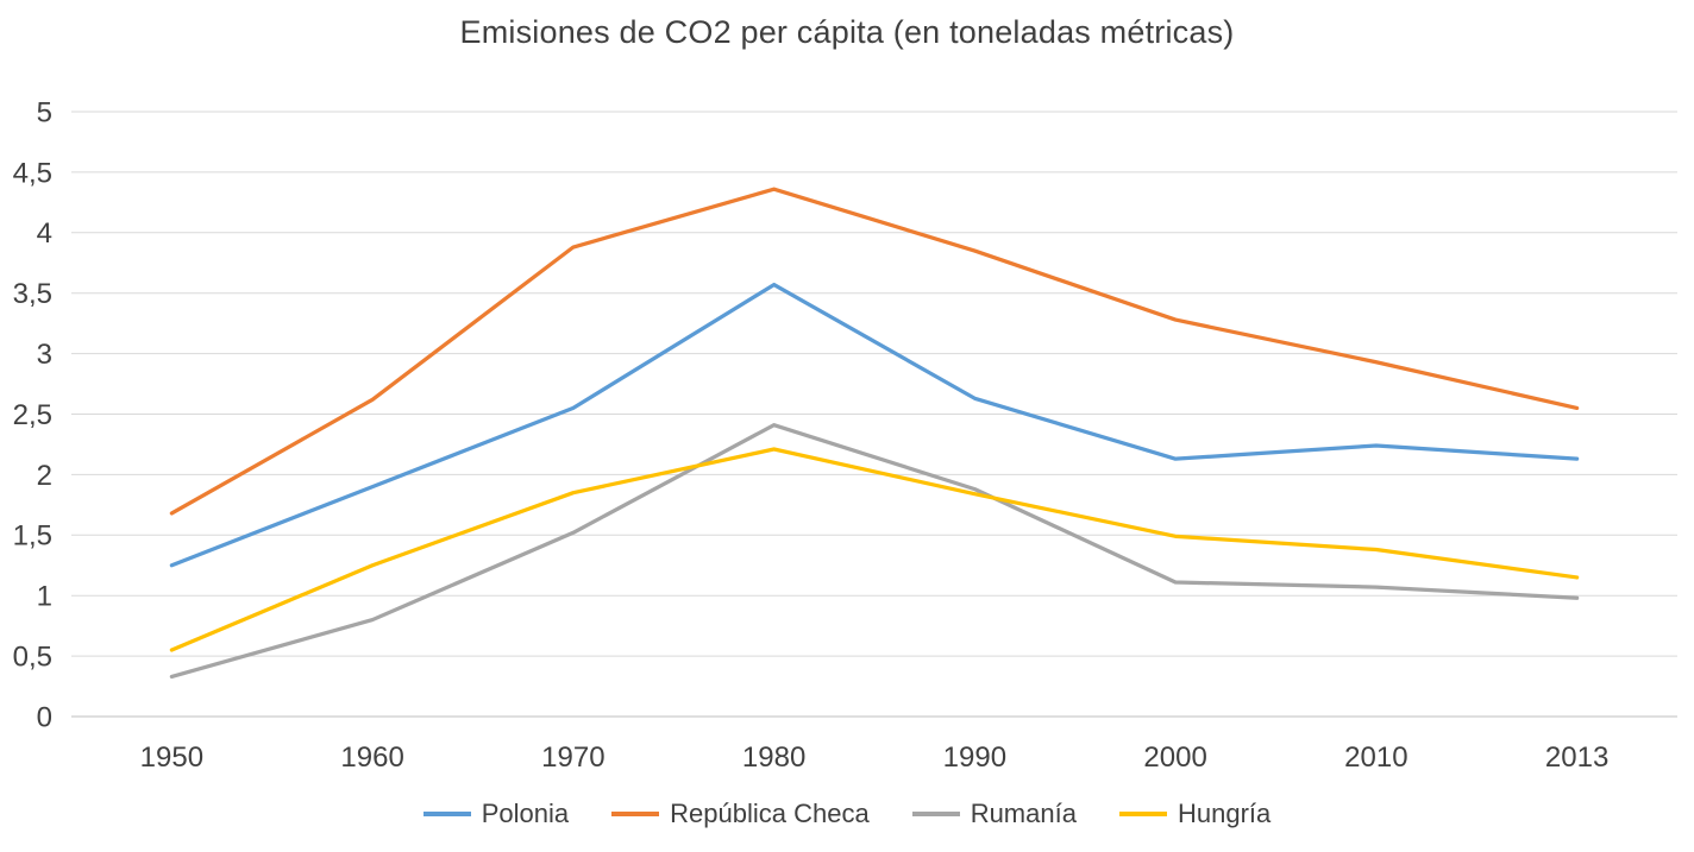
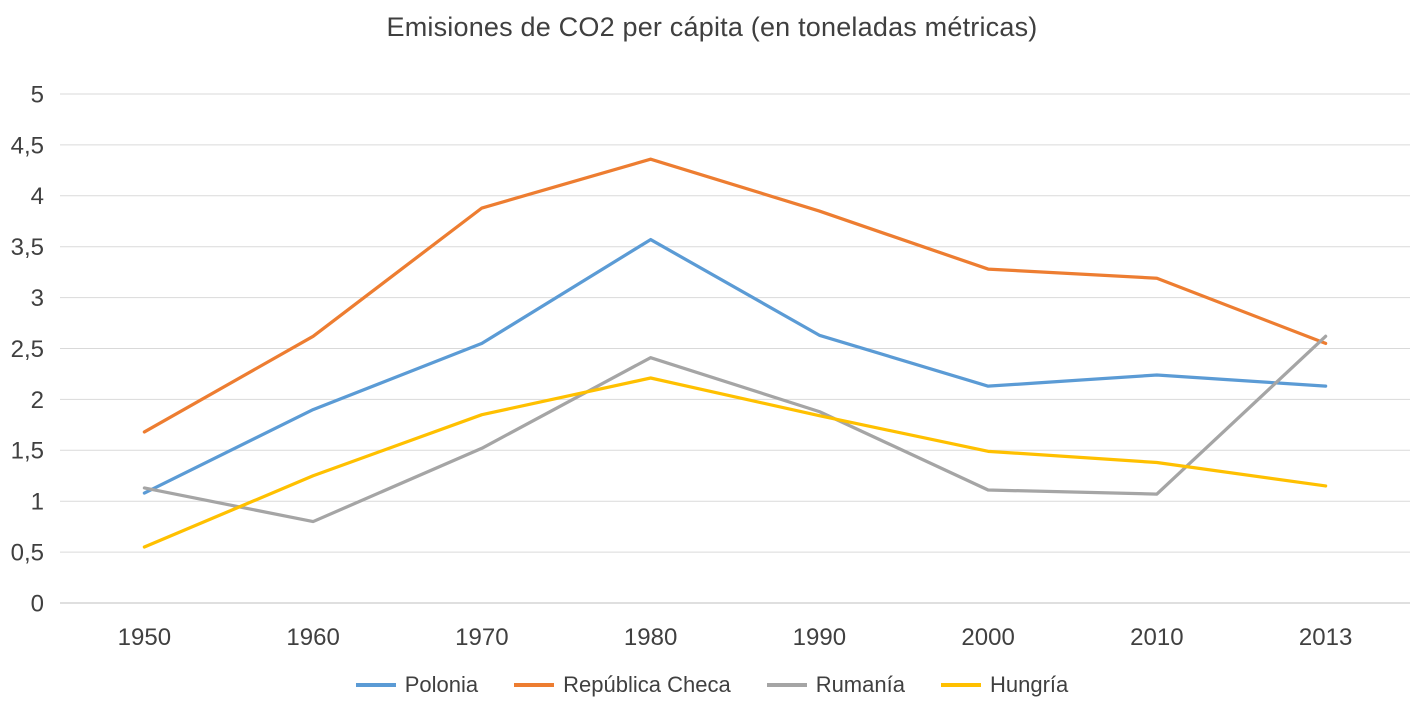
Polonia/1950: 1.25 -> 1.08
Rumanía/1950: 0.33 -> 1.13
República Checa/2010: 2.93 -> 3.19
Rumanía/2013: 0.98 -> 2.62
